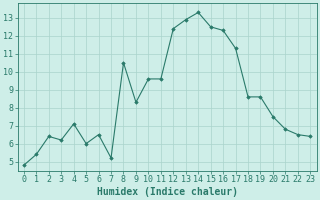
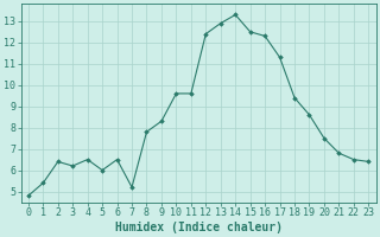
4: 7.1 -> 6.5
8: 10.5 -> 7.8
18: 8.6 -> 9.4
